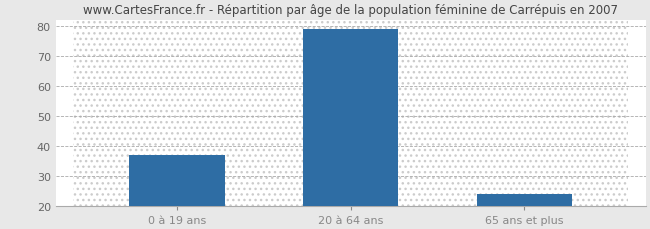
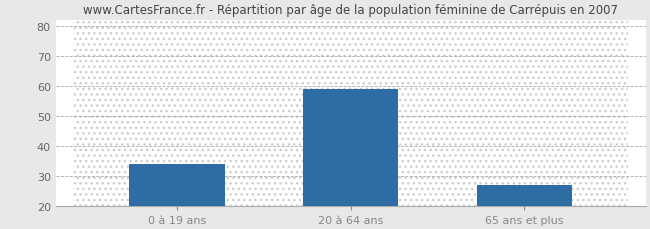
0 à 19 ans: 37 -> 34
20 à 64 ans: 79 -> 59
65 ans et plus: 24 -> 27
